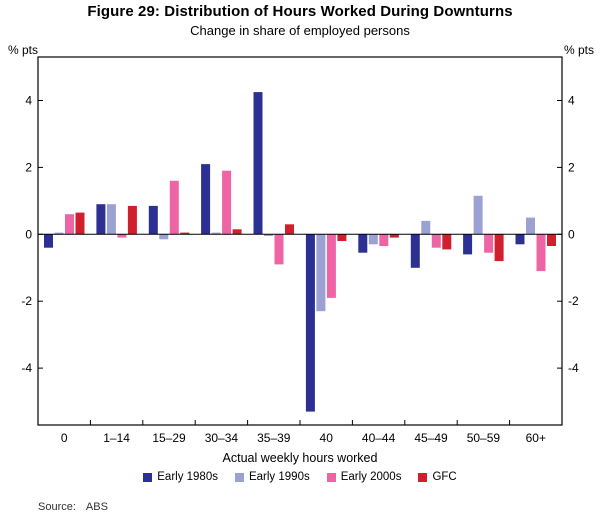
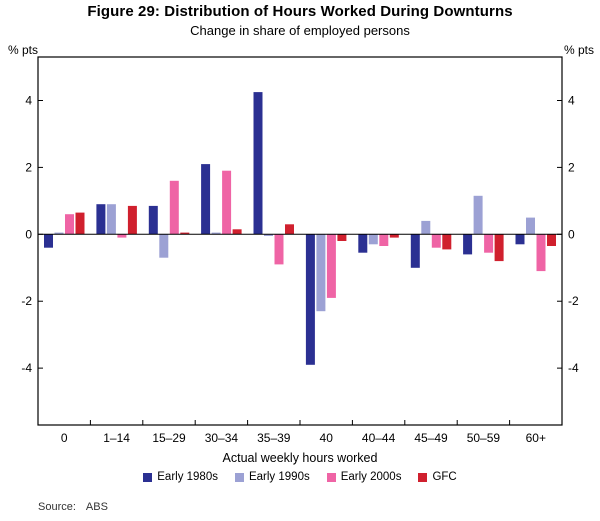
Early 1990s/15–29: -0.1 -> -0.7
Early 1980s/40: -5.3 -> -3.9
